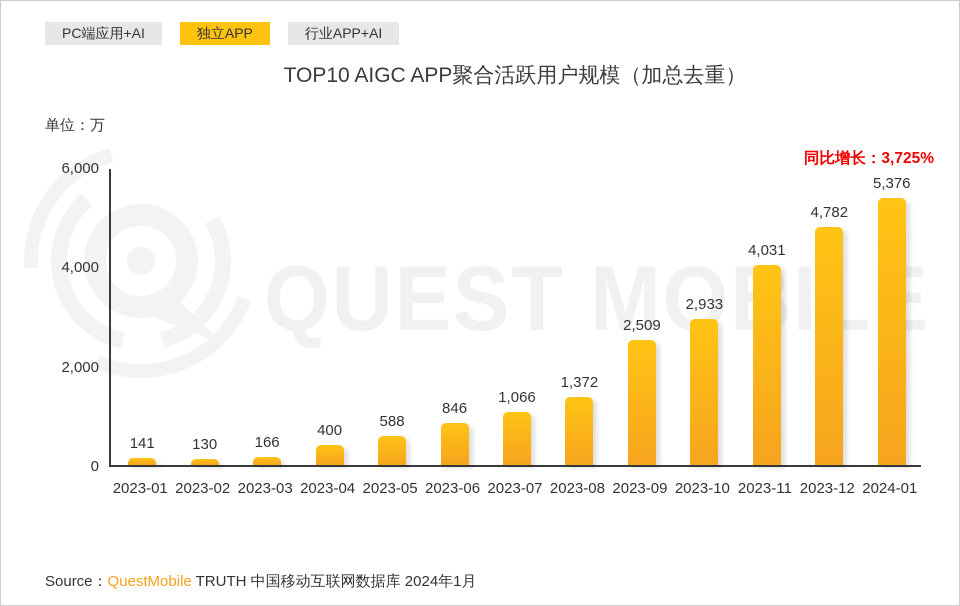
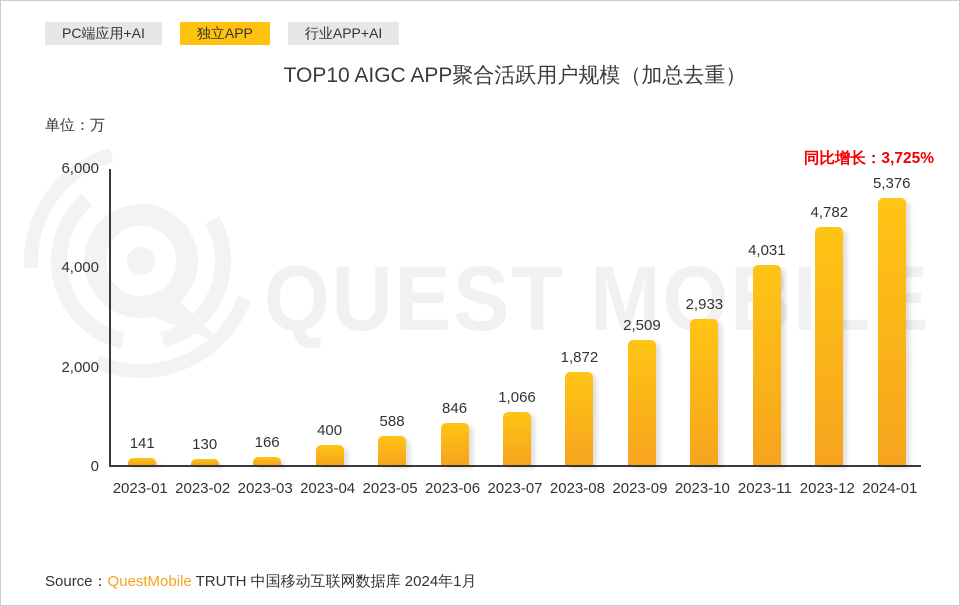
2023-08: 1,372 -> 1,872
